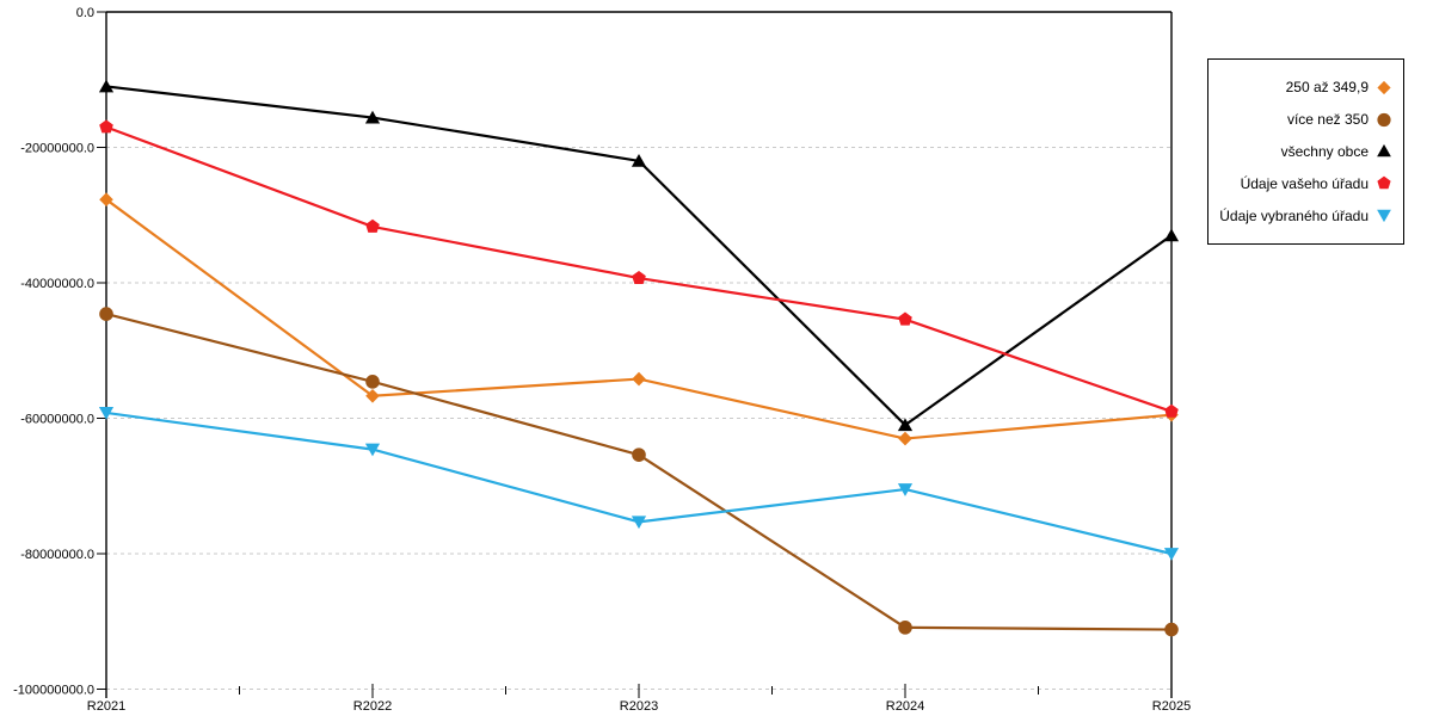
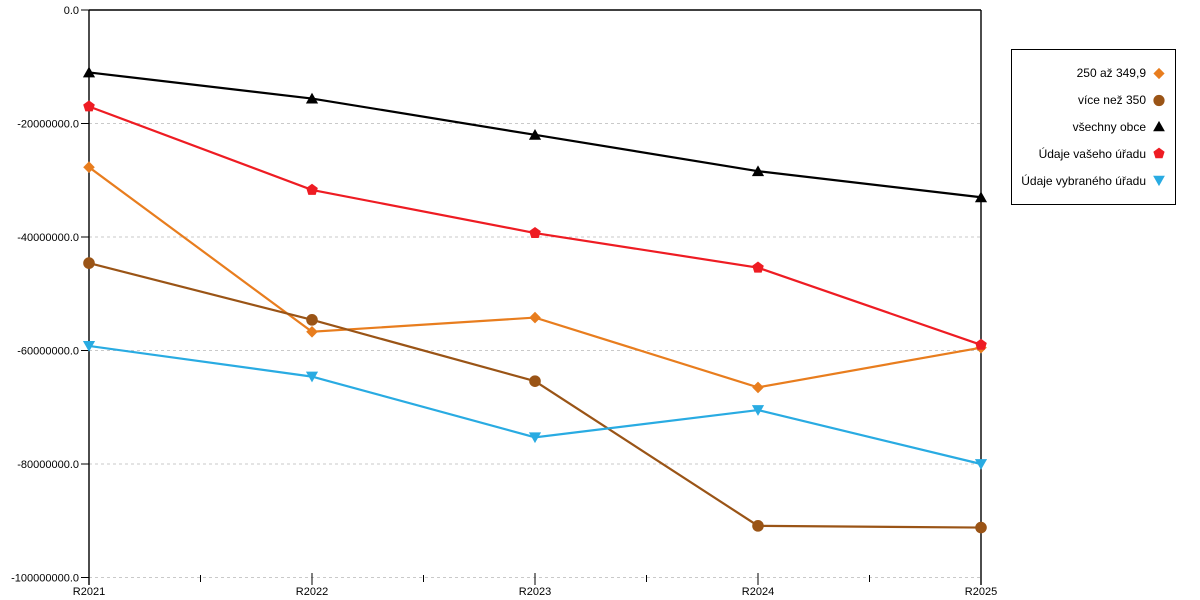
250 až 349,9/R2024: -63000000 -> -66000000
všechny obce/R2024: -61000000 -> -28000000
